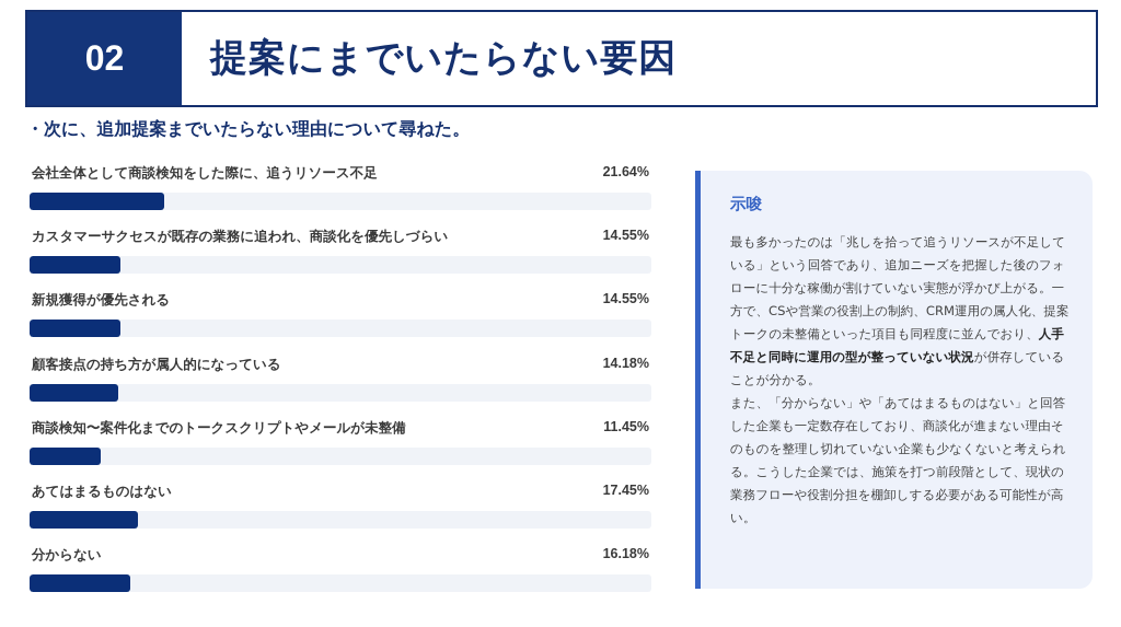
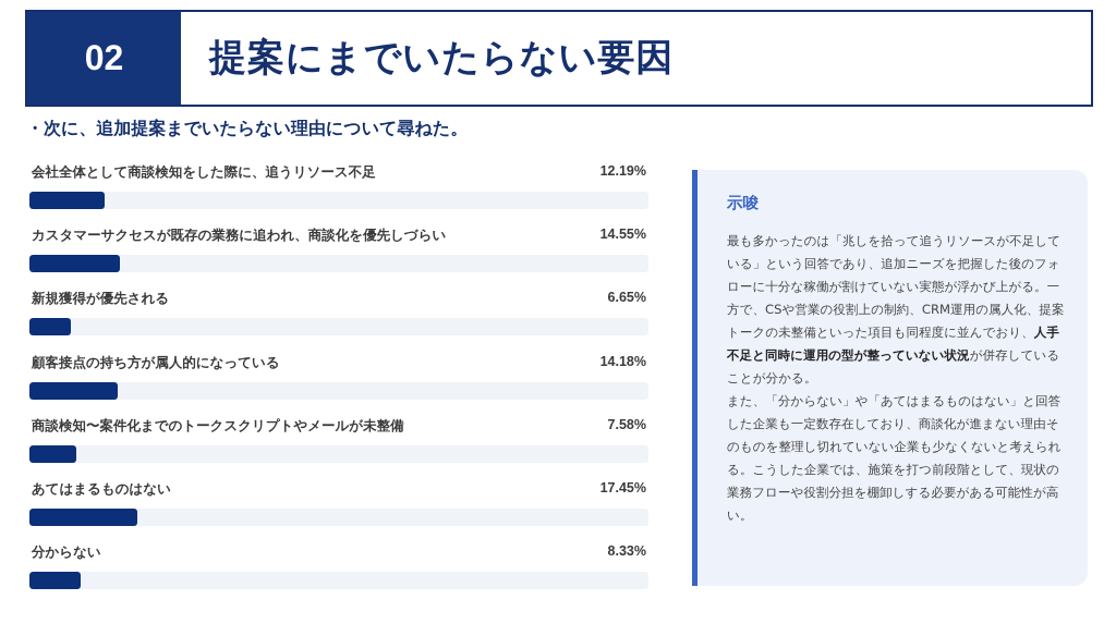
会社全体として商談検知をした際に、追うリソース不足: 21.64% -> 12.19%
新規獲得が優先される: 14.55% -> 6.65%
商談検知〜案件化までのトークスクリプトやメールが未整備: 11.45% -> 7.58%
分からない: 16.18% -> 8.33%
